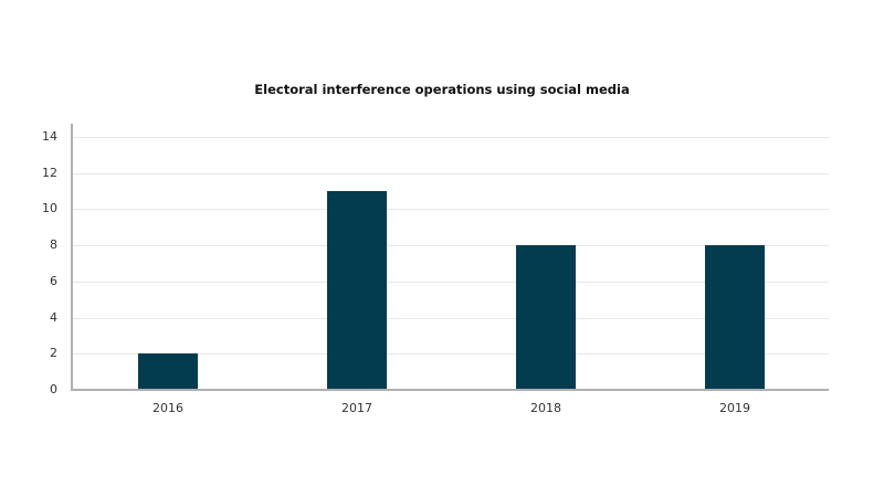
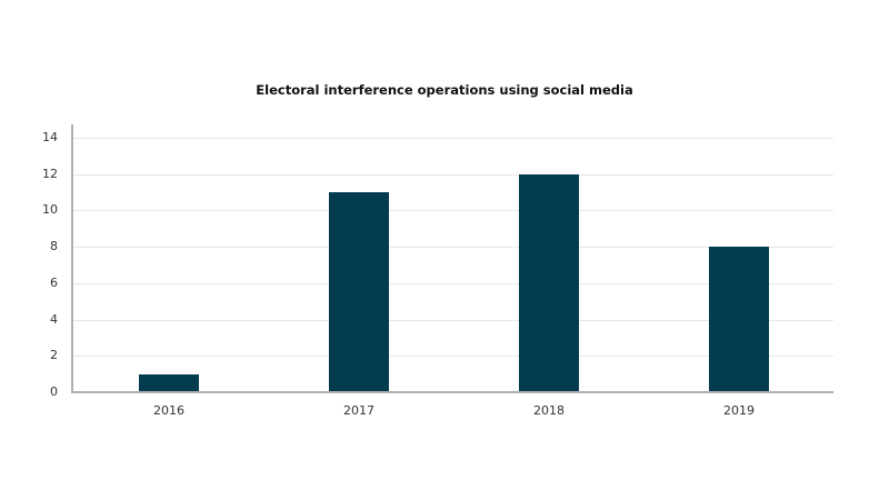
2016: 2 -> 1
2018: 8 -> 12
